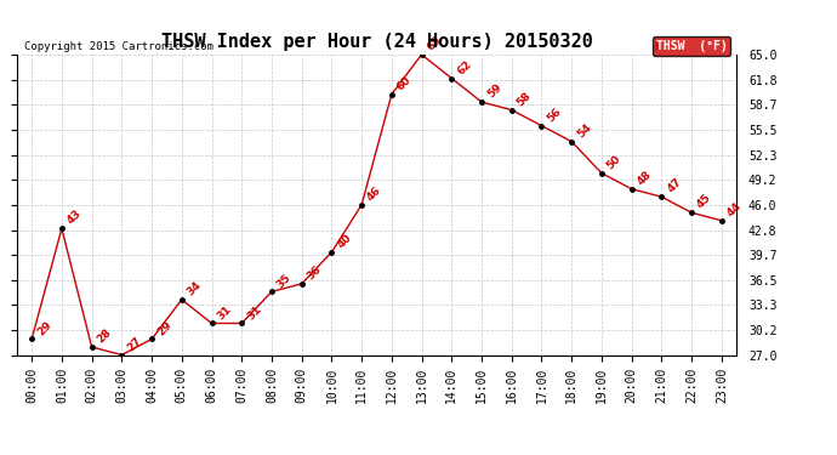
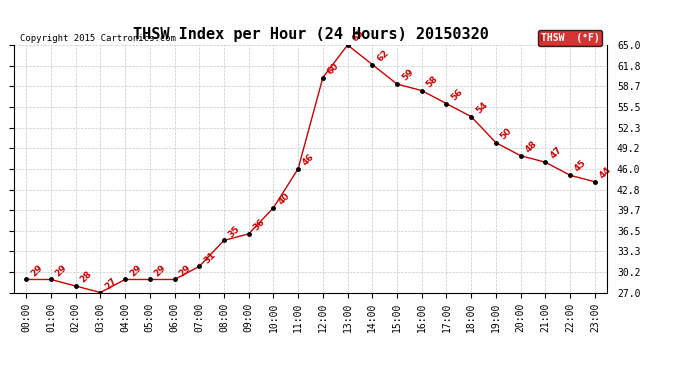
01:00: 43 -> 29
05:00: 34 -> 29
06:00: 31 -> 29
